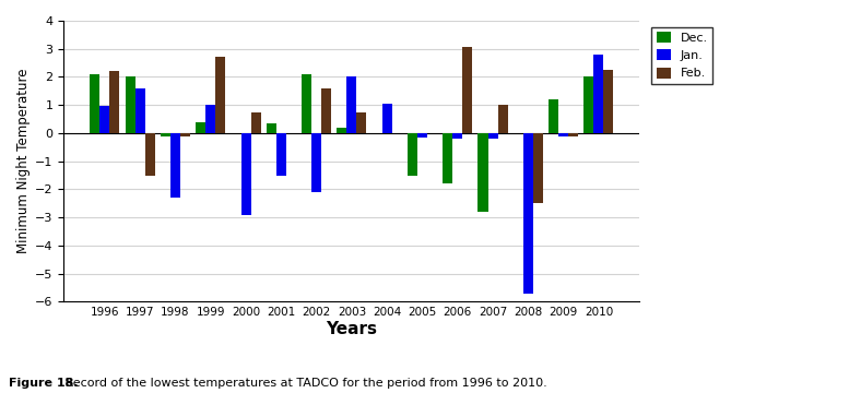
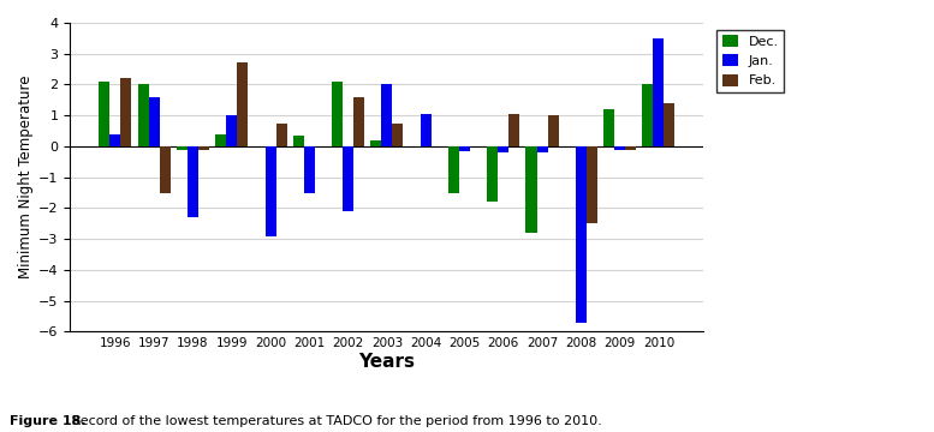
Jan./1996: 0.95 -> 0.40
Feb./2006: 3.05 -> 1.05
Jan./2010: 2.80 -> 3.50
Feb./2010: 2.25 -> 1.40
